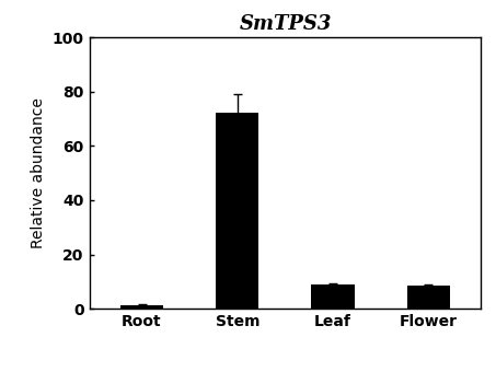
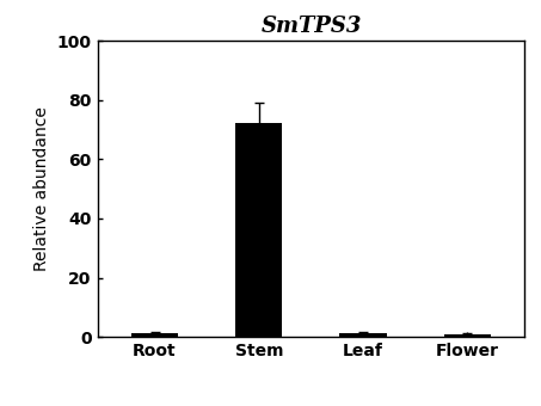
Leaf: 9.0 -> 1.3
Flower: 8.5 -> 0.8
